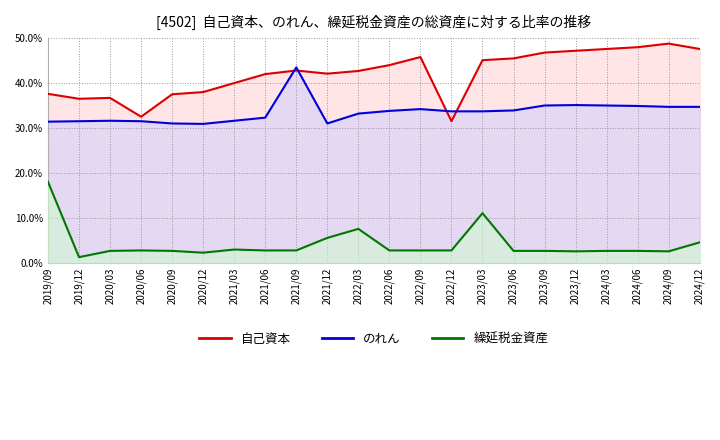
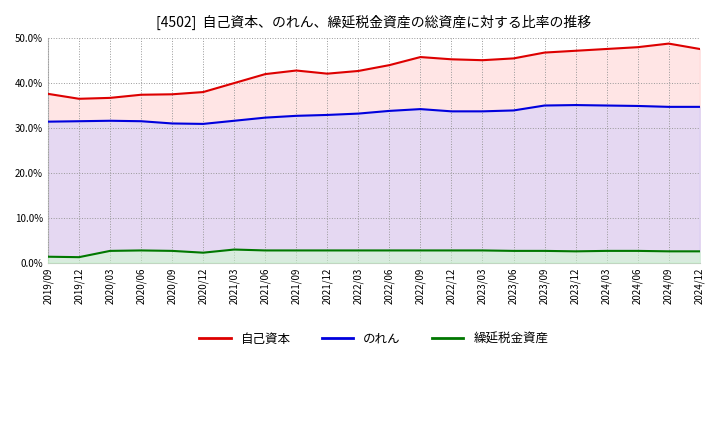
繰延税金資産/2019/09: 18.0% -> 1.3%
自己資本/2020/06: 32.5% -> 37.4%
のれん/2021/09: 43.5% -> 32.7%
のれん/2021/12: 31.0% -> 32.9%
繰延税金資産/2021/12: 5.5% -> 2.7%
繰延税金資産/2022/03: 7.5% -> 2.7%
自己資本/2022/12: 31.5% -> 45.3%
繰延税金資産/2023/03: 11.0% -> 2.7%
繰延税金資産/2024/12: 4.5% -> 2.5%
